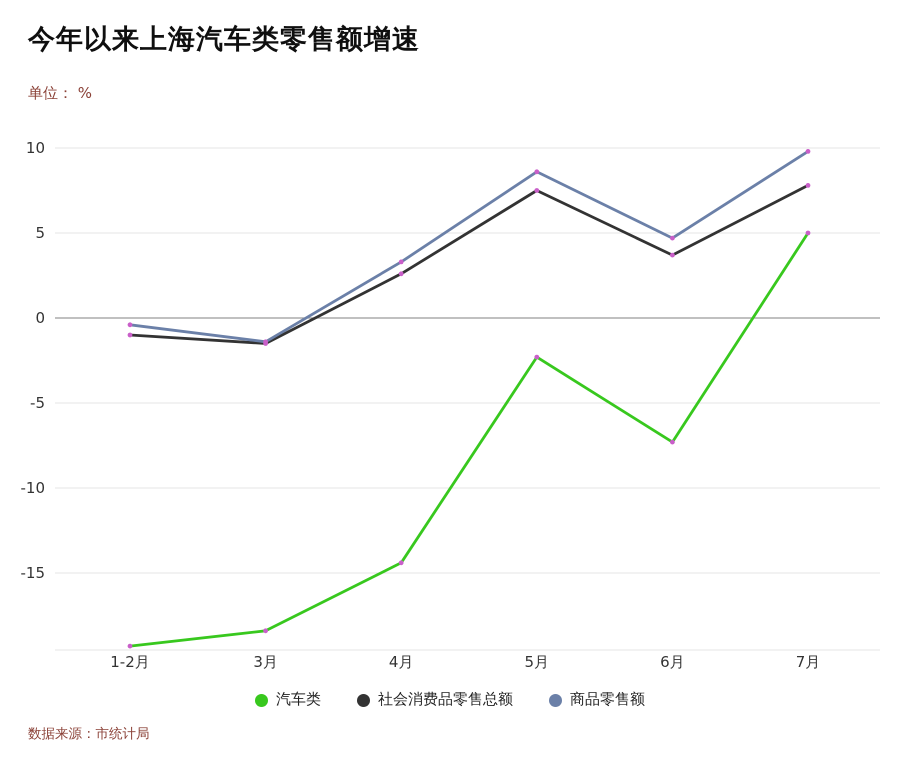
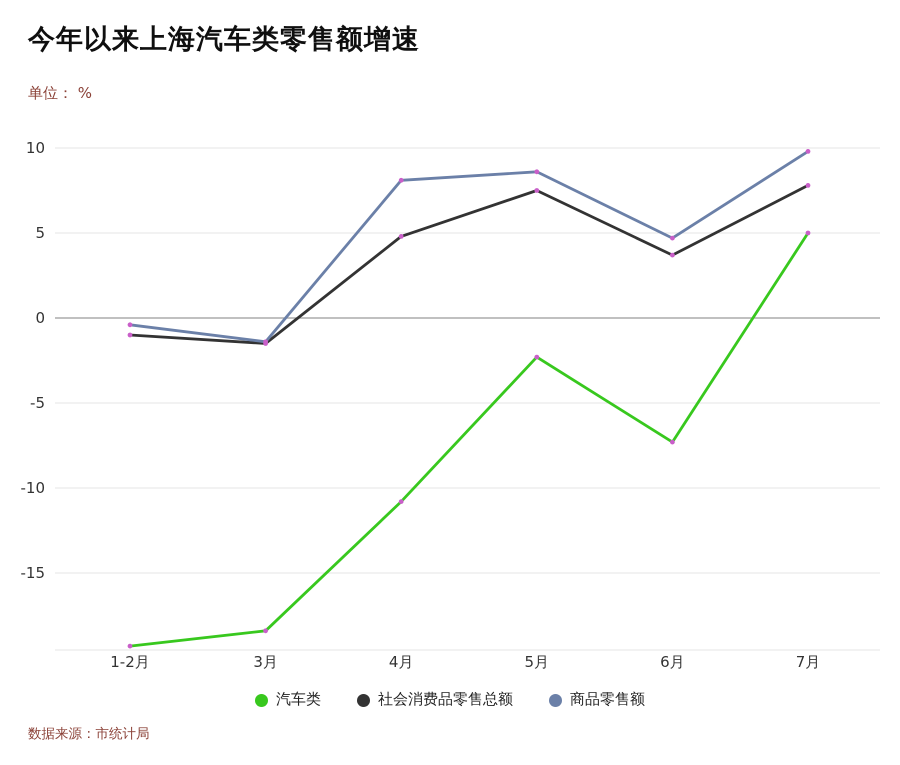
汽车类/4月: -14.4 -> -10.8
社会消费品零售总额/4月: 2.6 -> 4.8
商品零售额/4月: 3.3 -> 8.1
